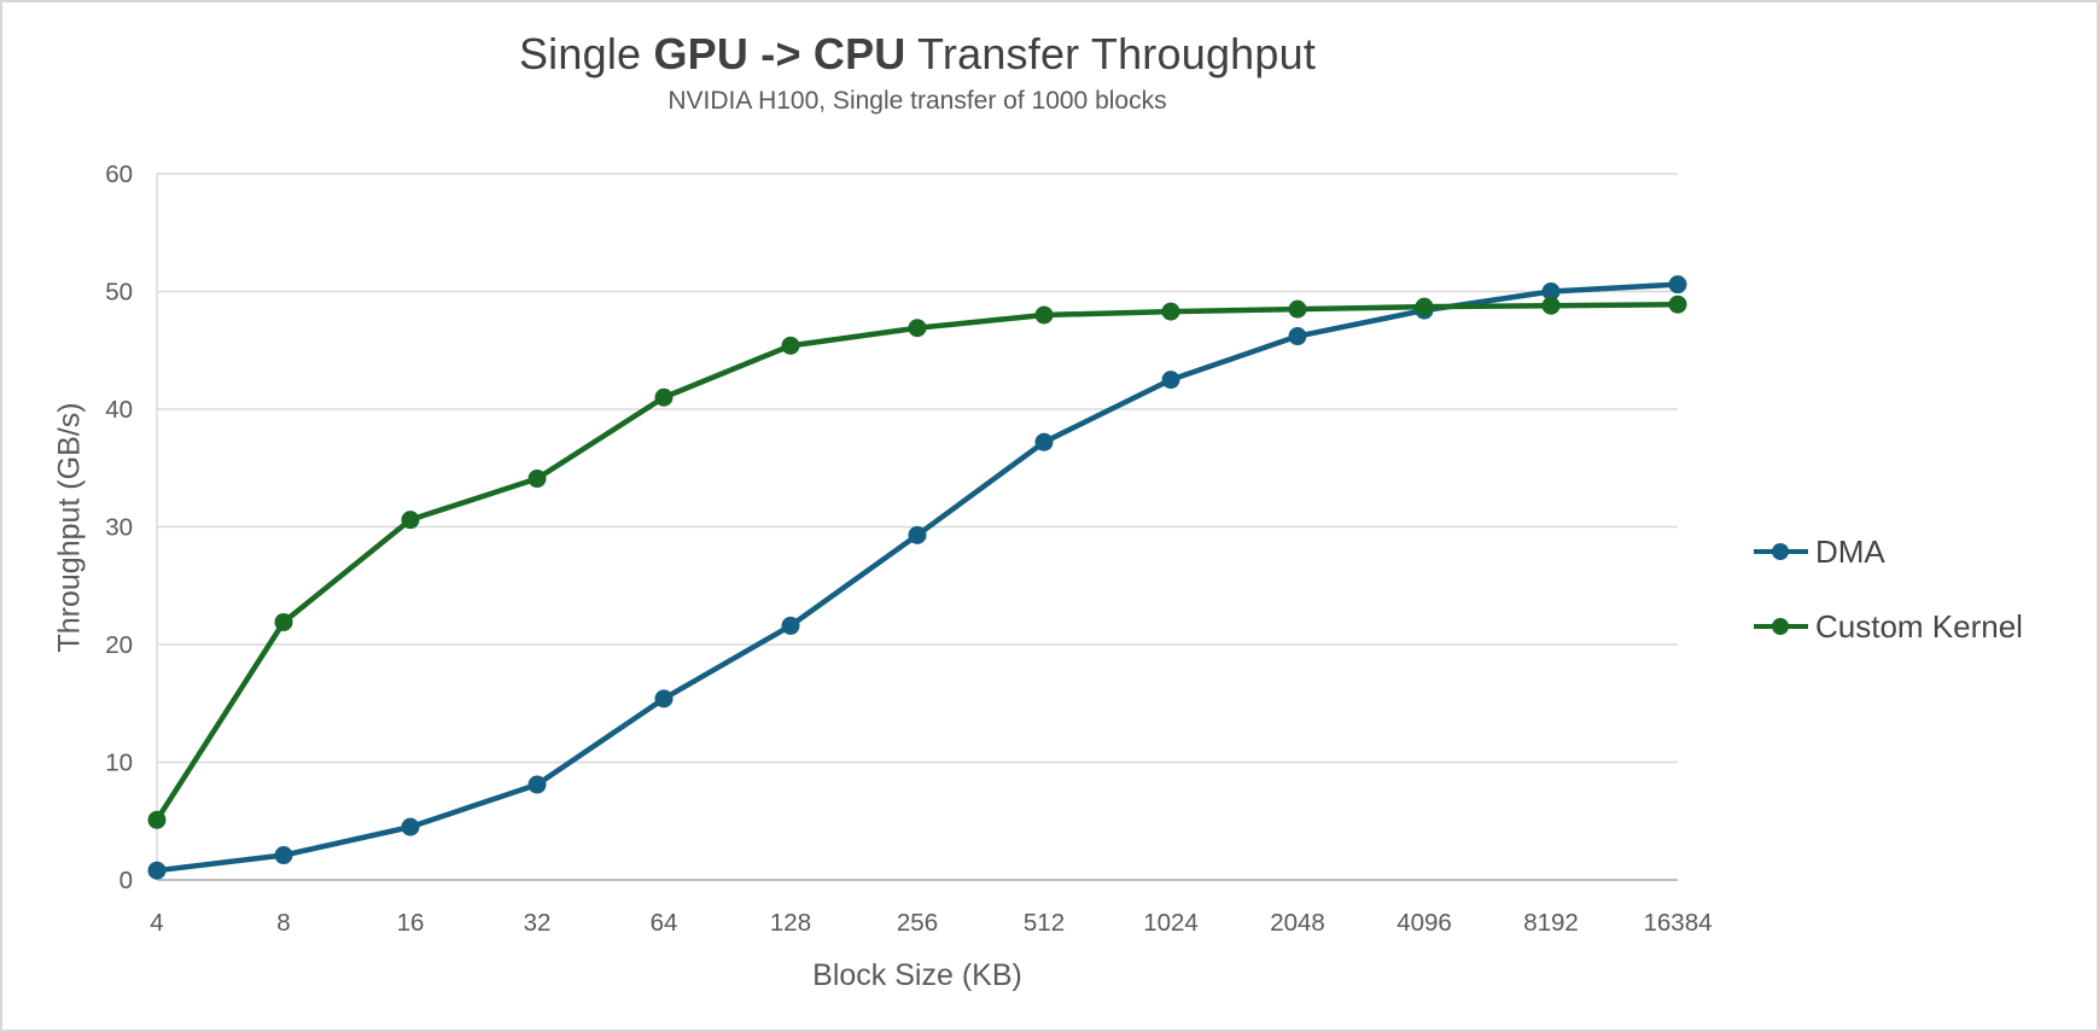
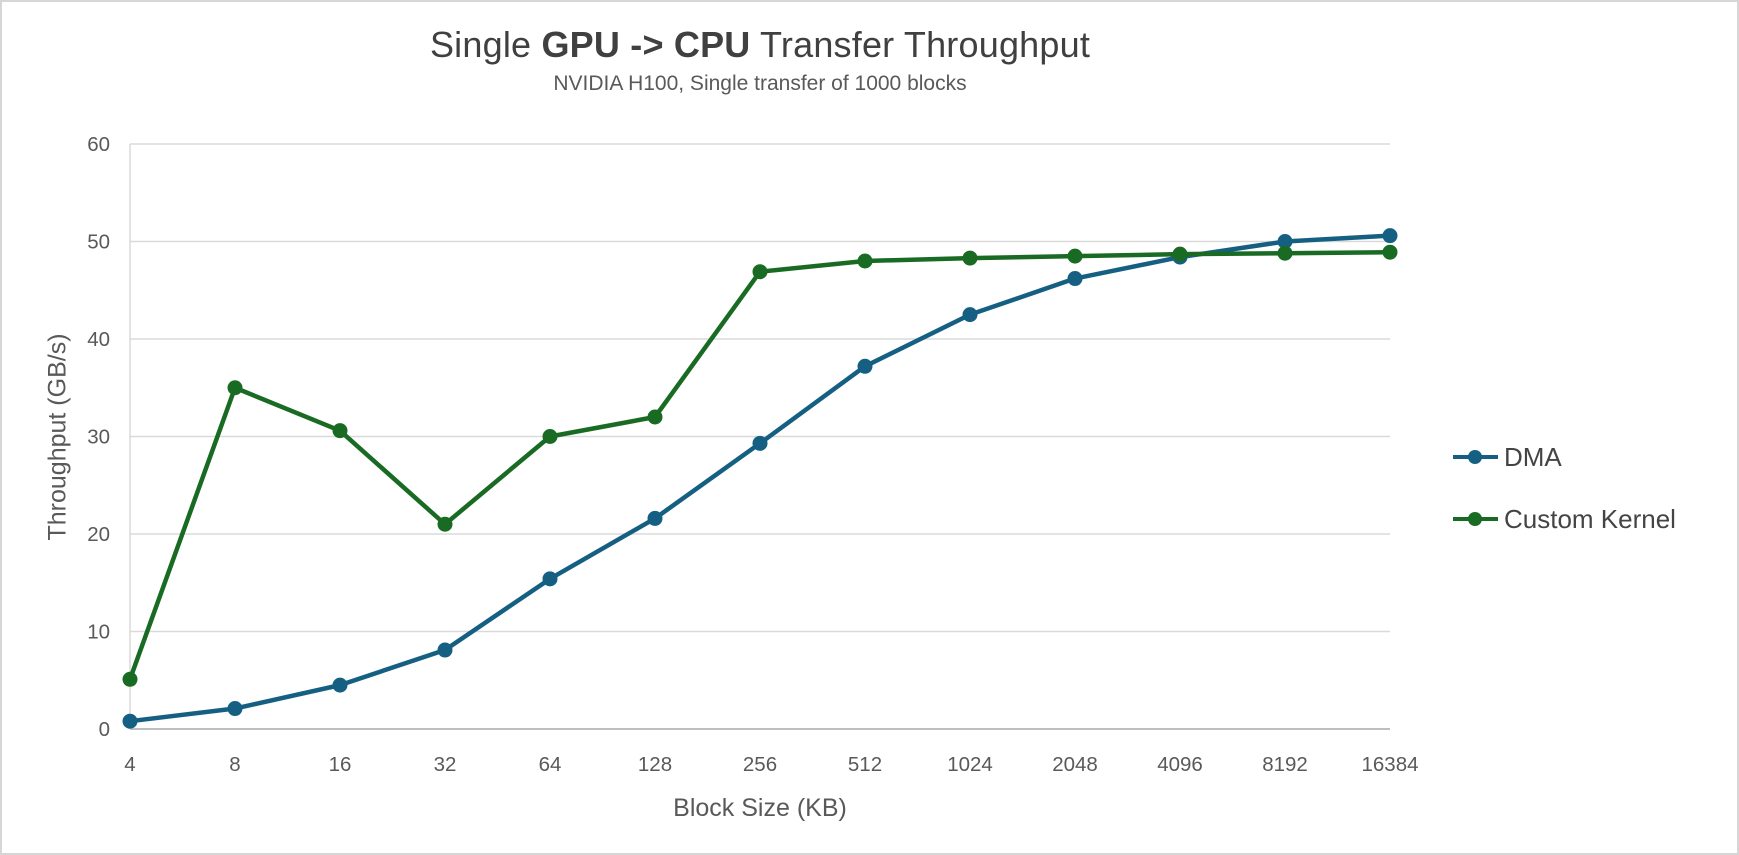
Custom Kernel/8: 22 -> 35
Custom Kernel/32: 34 -> 21
Custom Kernel/64: 41 -> 30
Custom Kernel/128: 45 -> 32
